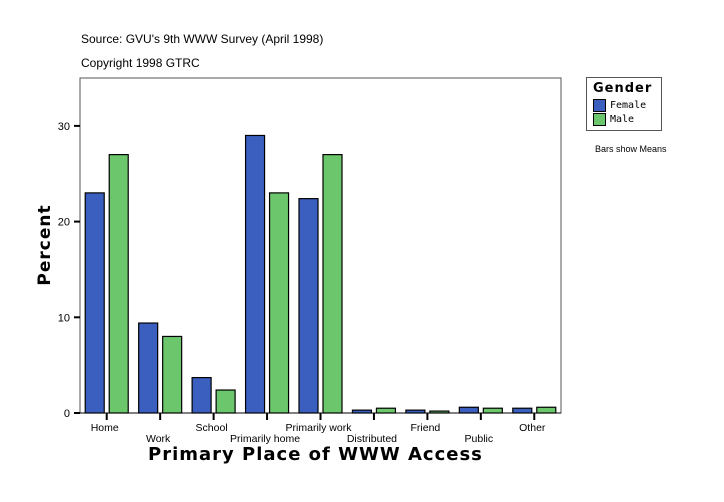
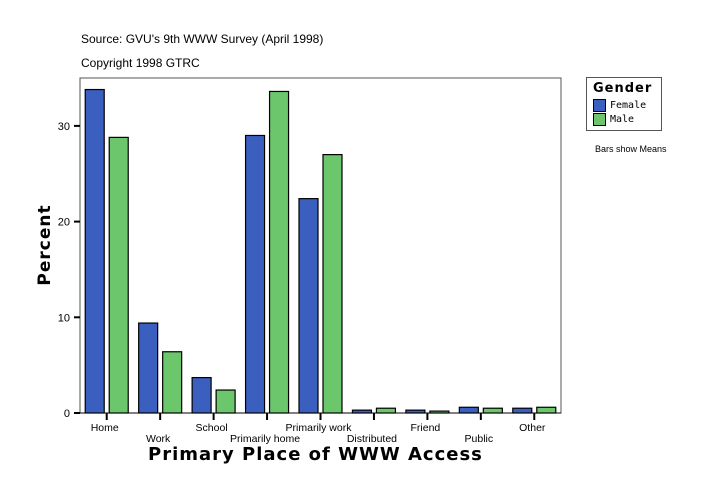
Female/Home: 23 -> 34
Male/Home: 27 -> 29
Male/Work: 8 -> 6
Male/Primarily home: 23 -> 34
